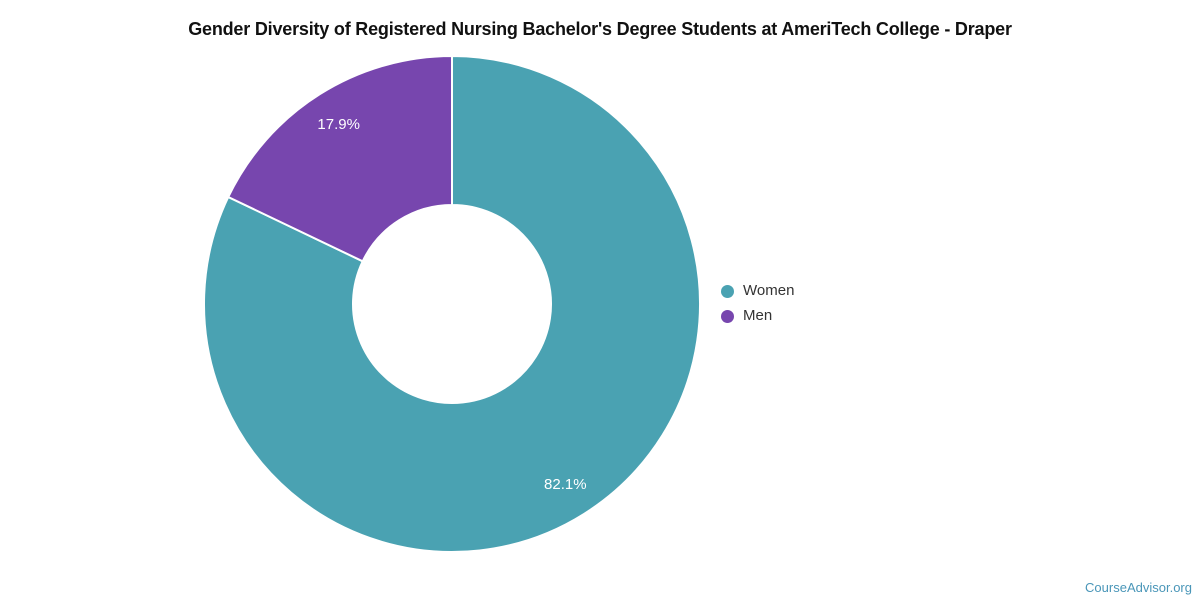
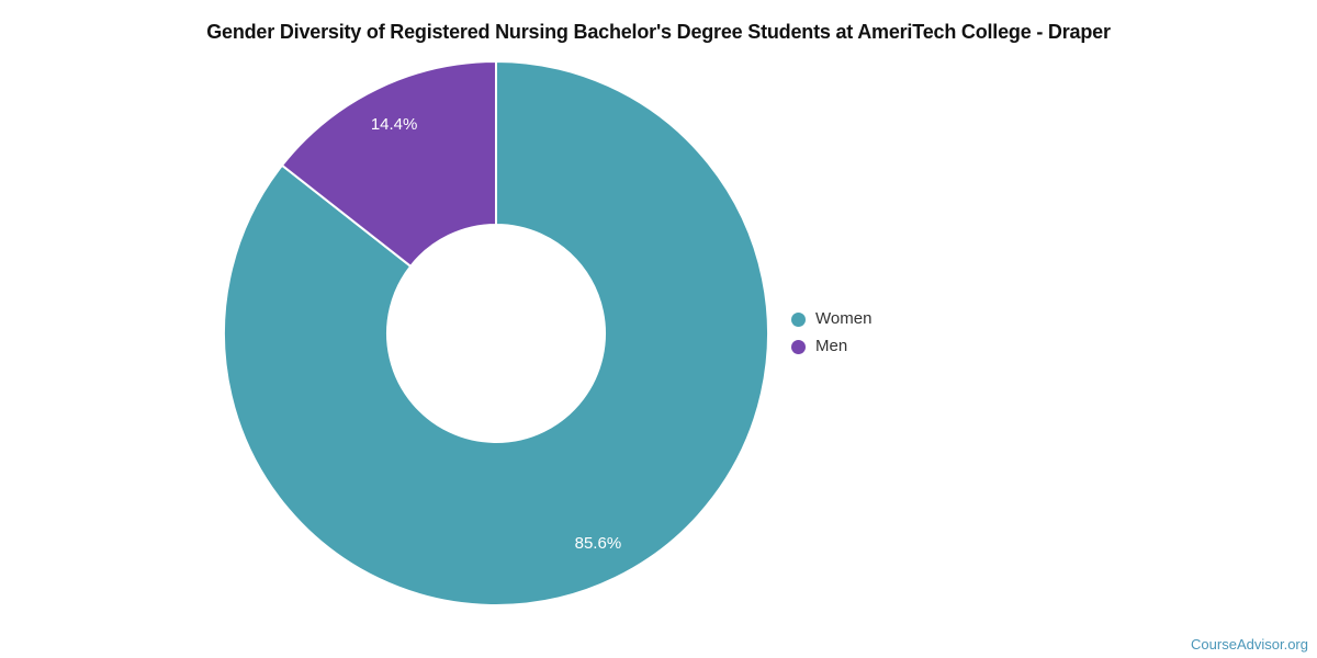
Women: 82.1% -> 85.6%
Men: 17.9% -> 14.4%
